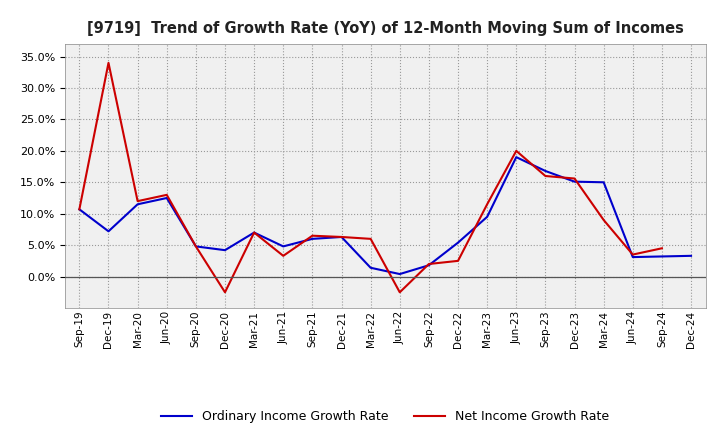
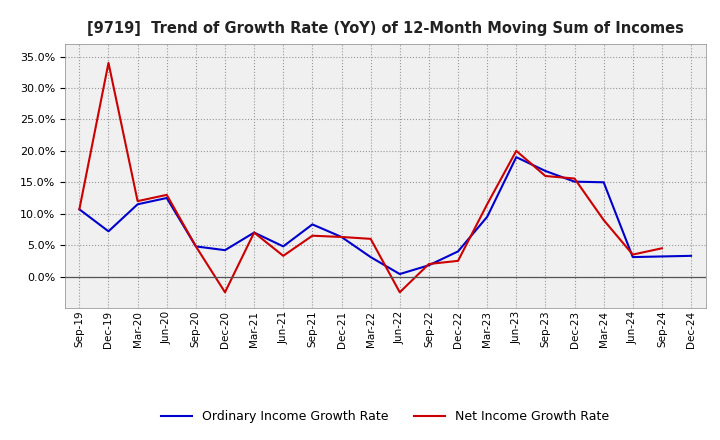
Ordinary Income Growth Rate/Sep-21: 6.0% -> 8.3%
Ordinary Income Growth Rate/Mar-22: 1.4% -> 3.1%
Ordinary Income Growth Rate/Dec-22: 5.4% -> 4.0%
